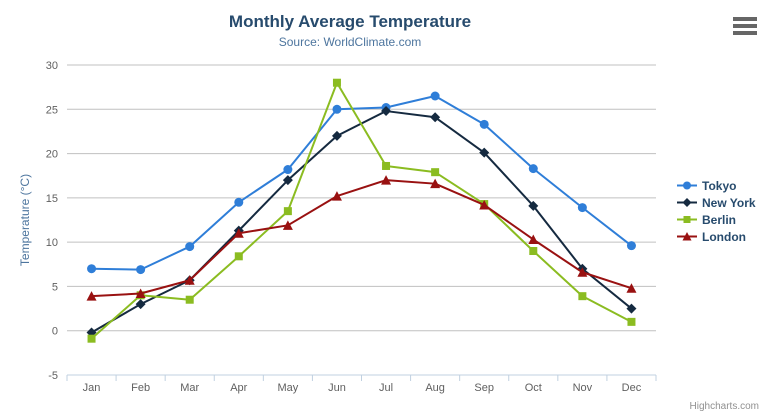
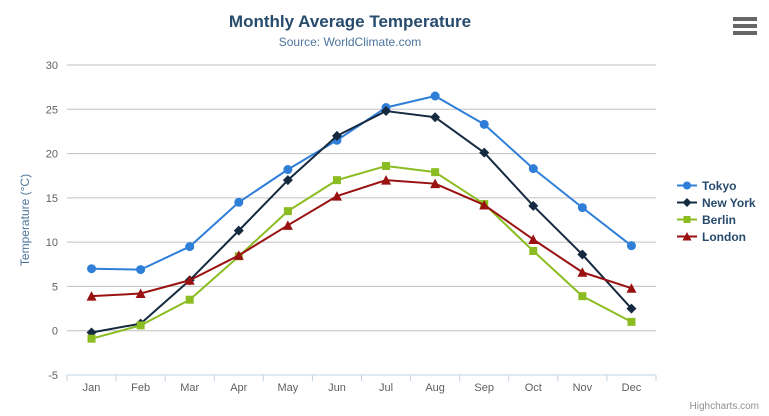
New York/Feb: 3 -> 1
Berlin/Feb: 4 -> 1
London/Apr: 11 -> 8
Tokyo/Jun: 25 -> 22
Berlin/Jun: 28 -> 17
New York/Nov: 7 -> 9
